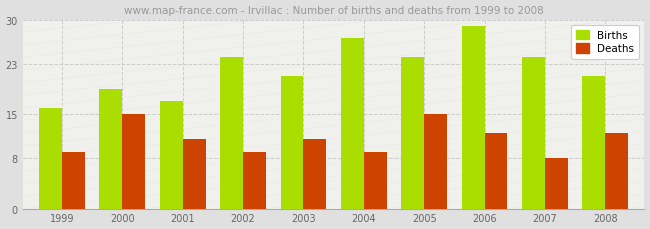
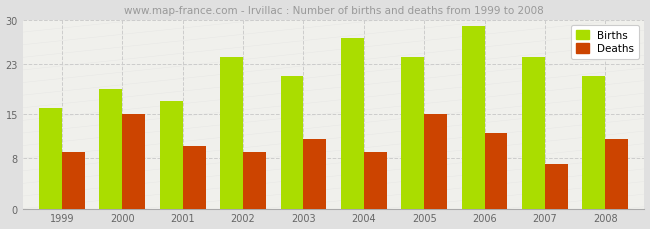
Deaths/2001: 11 -> 10
Deaths/2007: 8 -> 7
Deaths/2008: 12 -> 11
